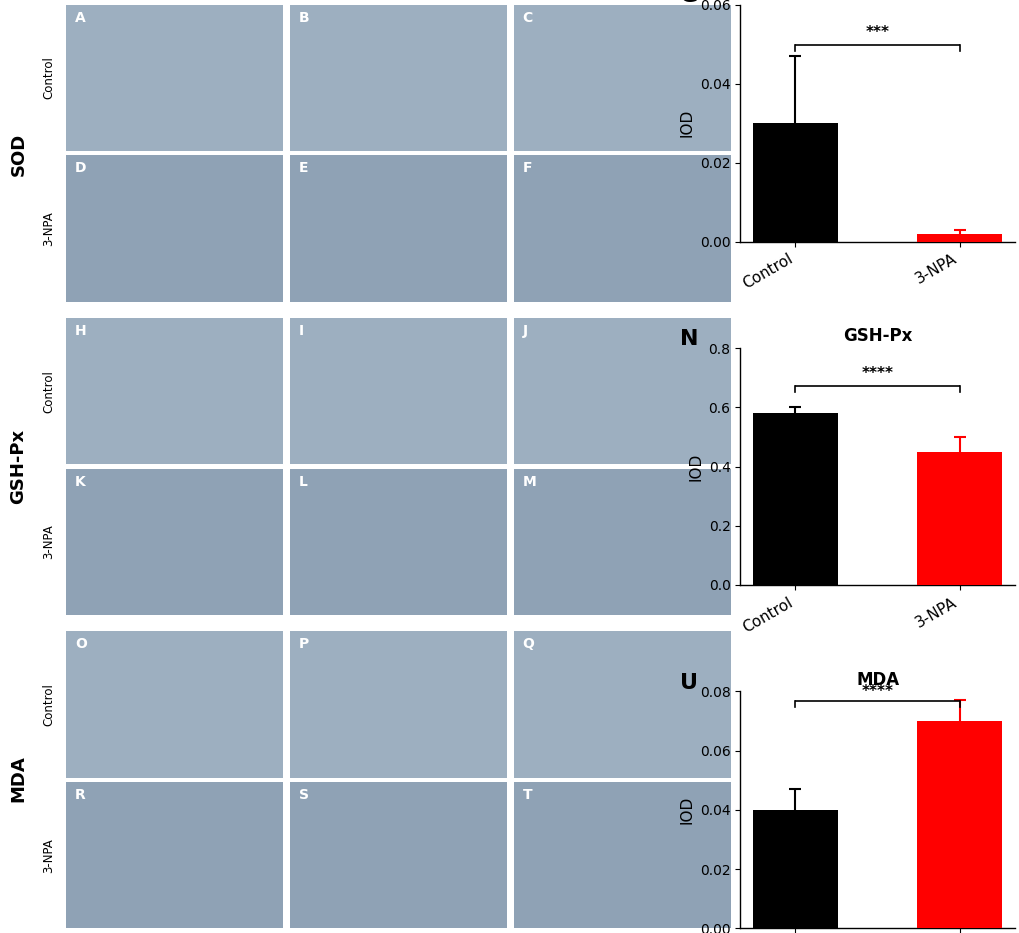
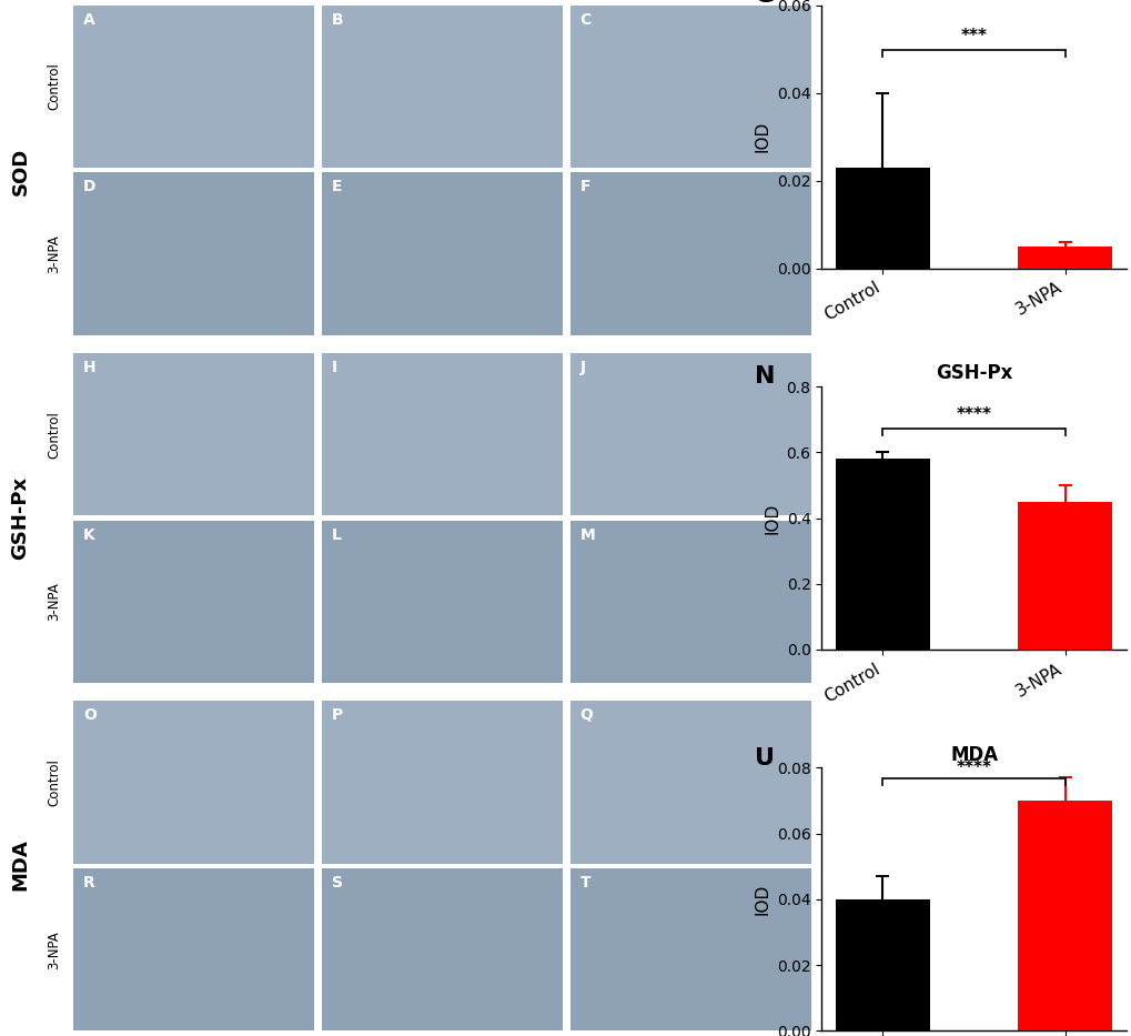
SOD/Control: 0.030 -> 0.023
SOD/3-NPA: 0.002 -> 0.005
